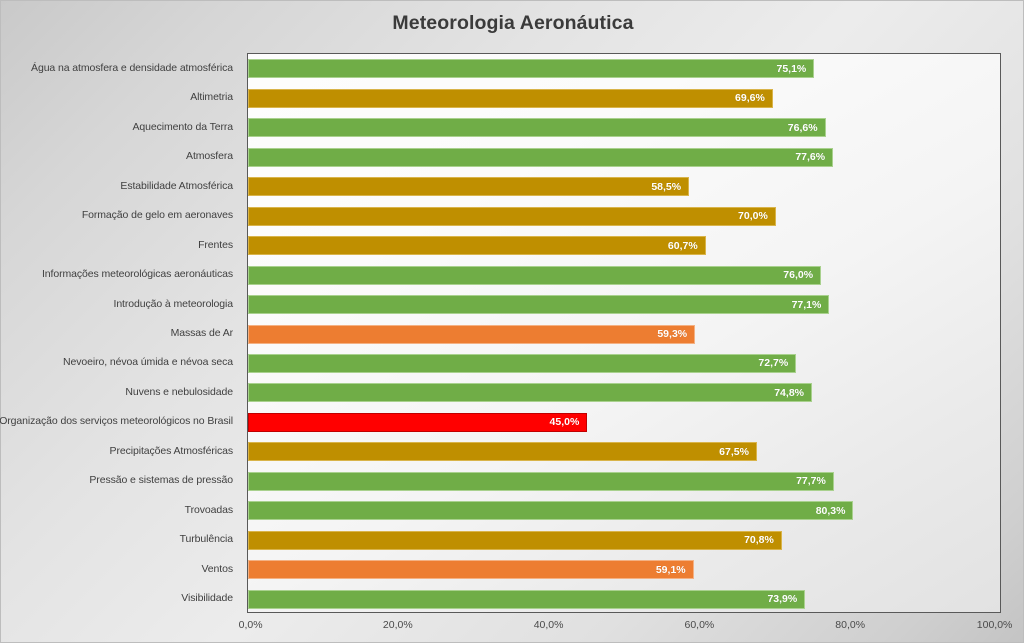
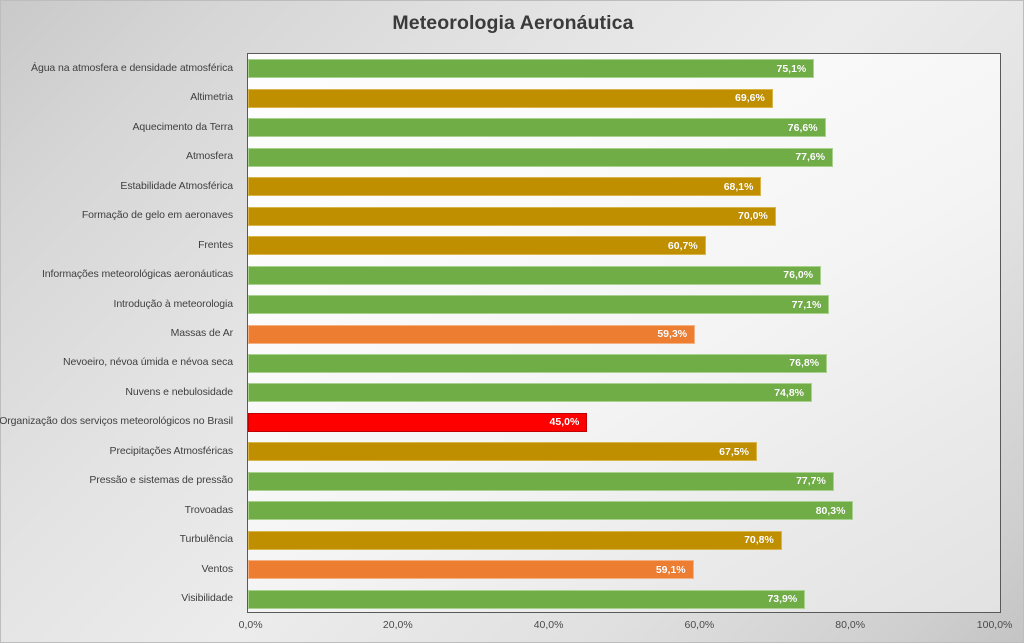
Estabilidade Atmosférica: 58,5% -> 68,1%
Nevoeiro, névoa úmida e névoa seca: 72,7% -> 76,8%
